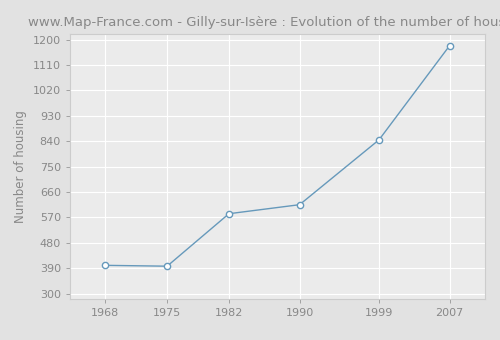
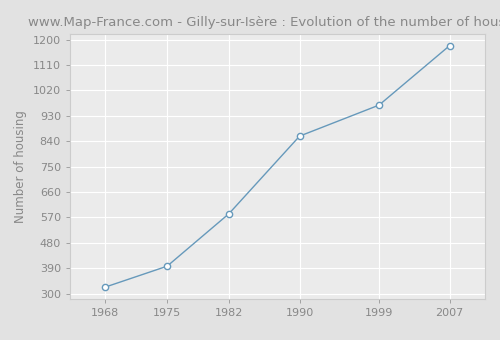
1968: 400 -> 323
1990: 615 -> 858
1999: 845 -> 968
